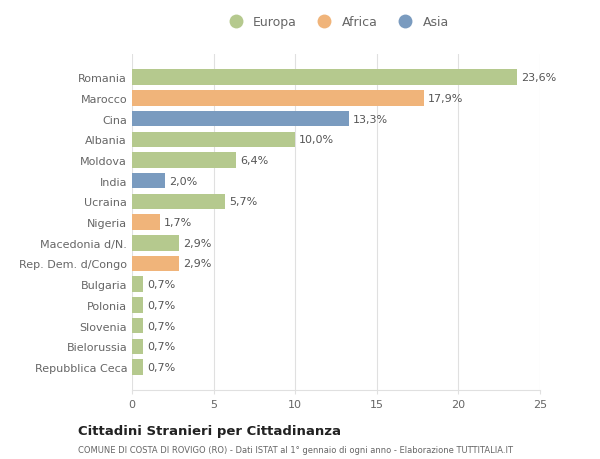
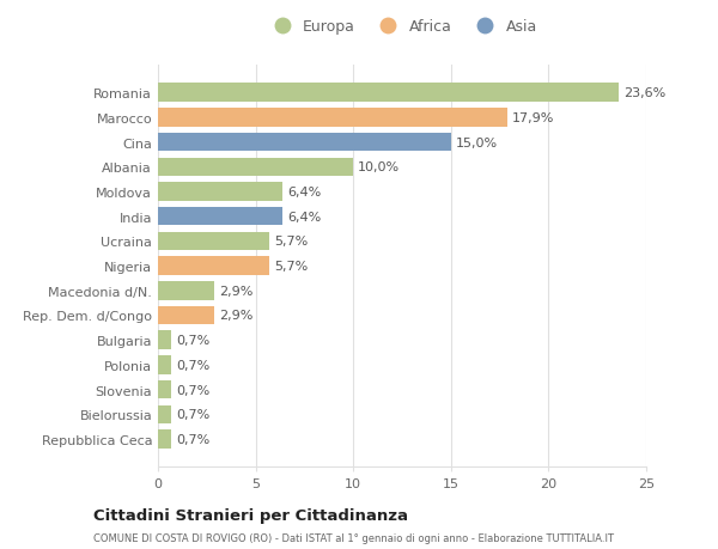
Cina: 13,3% -> 15,0%
India: 2,0% -> 6,4%
Nigeria: 1,7% -> 5,7%
